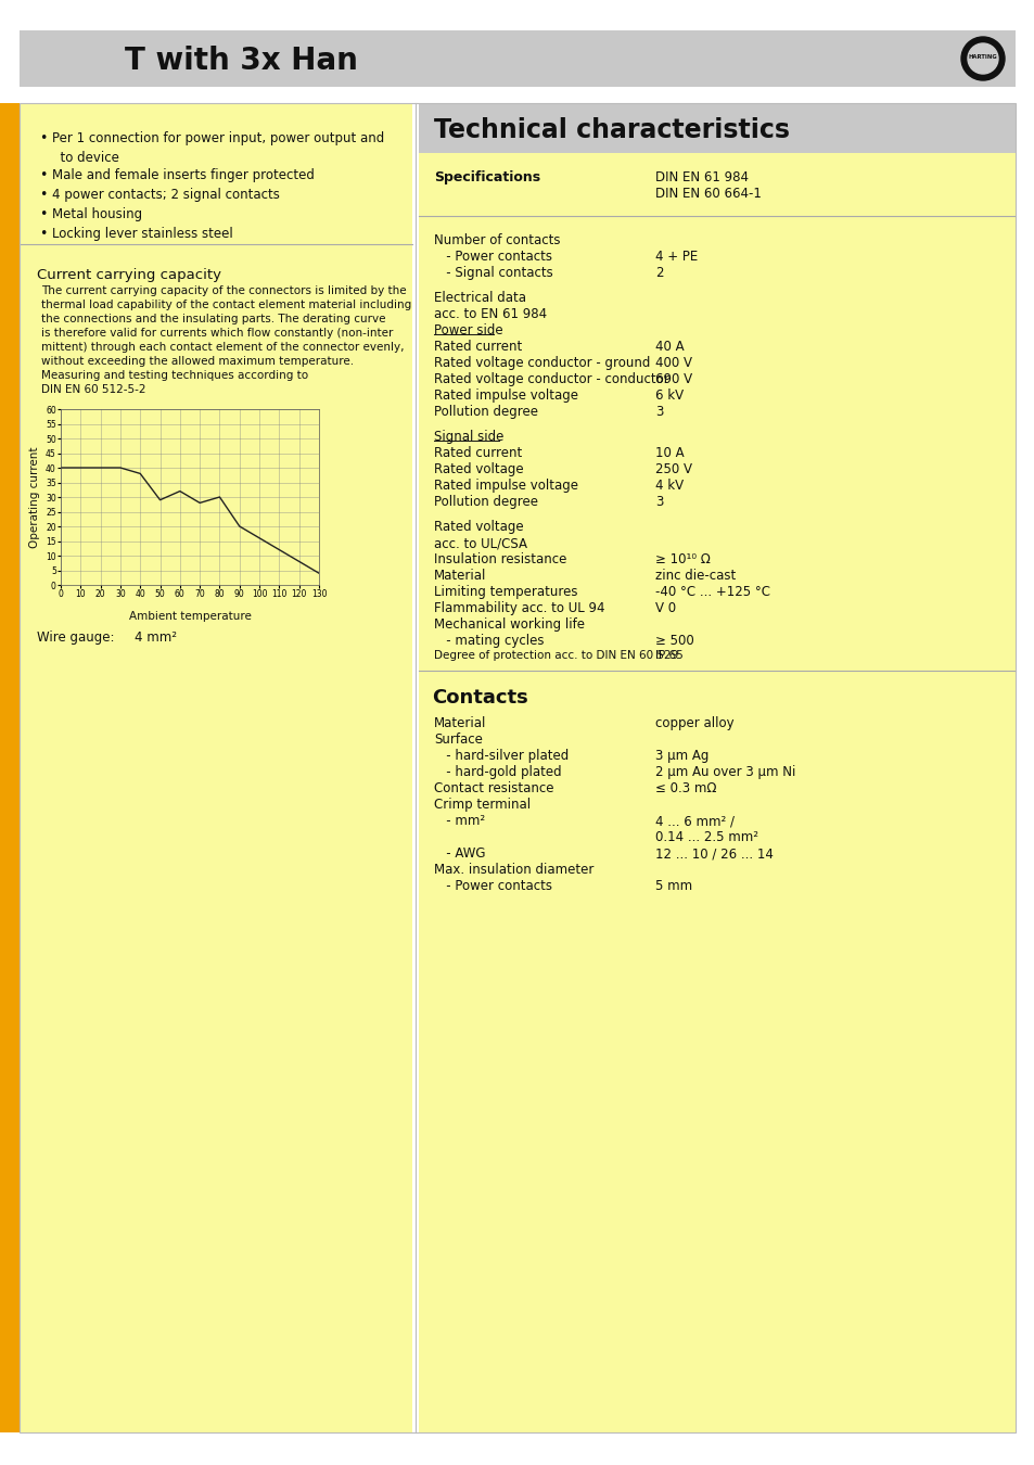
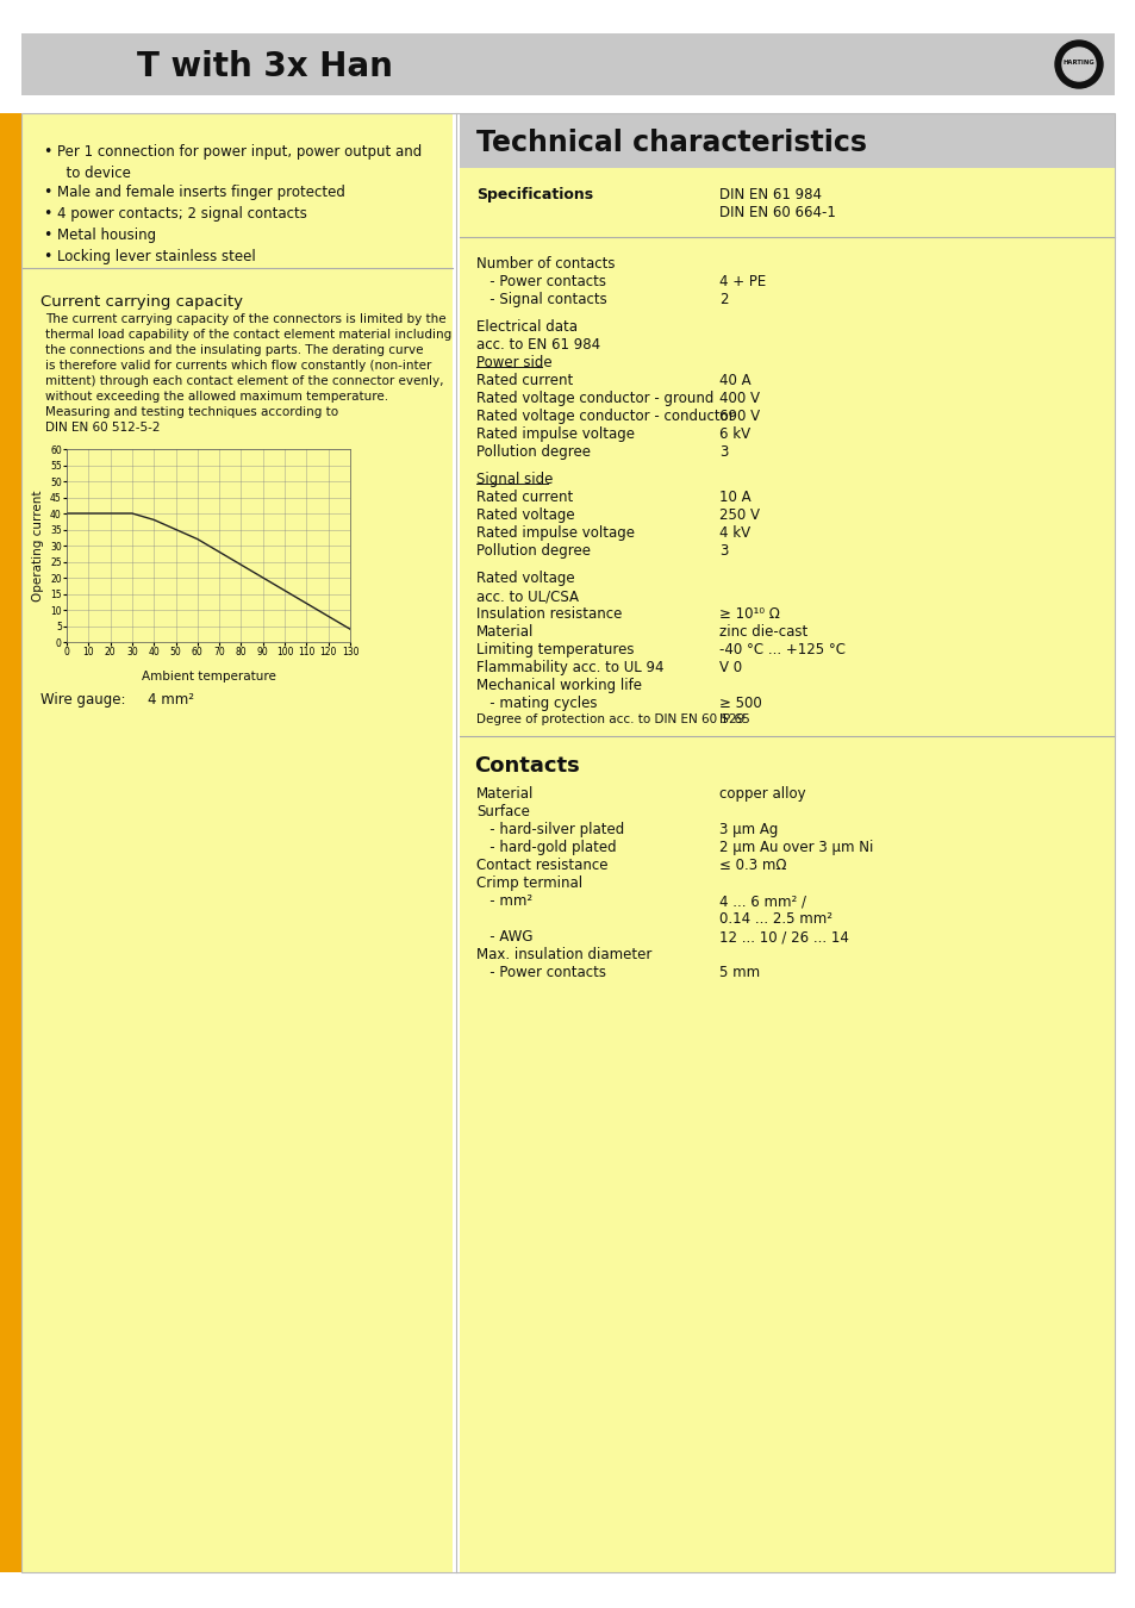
50: 29 -> 35
80: 30 -> 24
